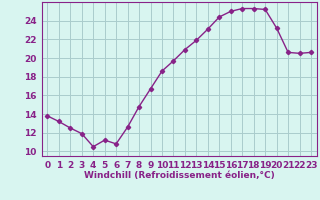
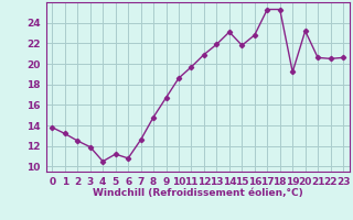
15: 24.4 -> 21.8
16: 25.0 -> 22.8
19: 25.2 -> 19.2
